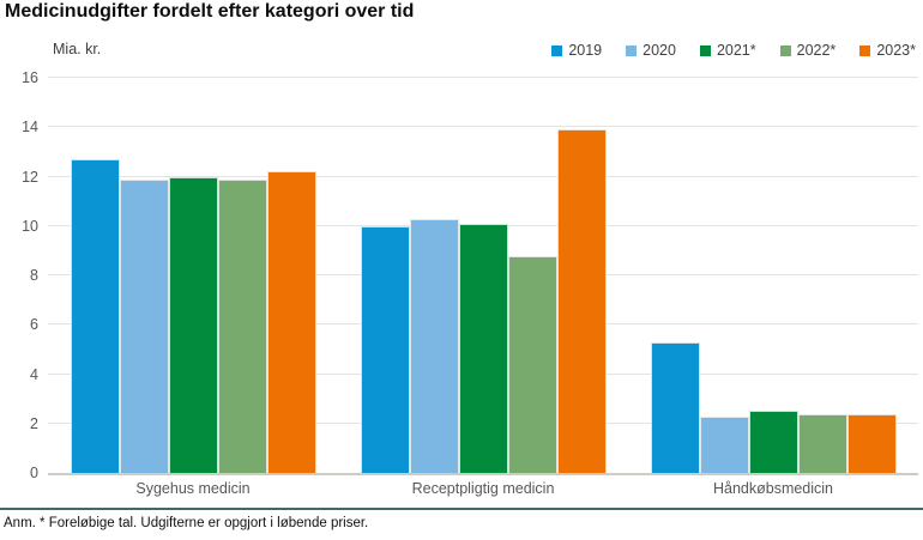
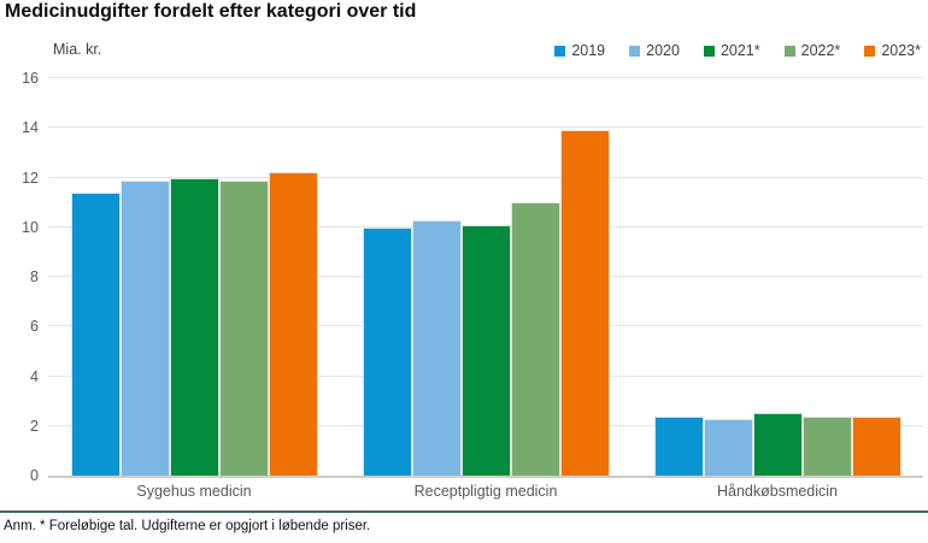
2019/Sygehus medicin: 12.7 -> 11.4
2022*/Receptpligtig medicin: 8.8 -> 11.0
2019/Håndkøbsmedicin: 5.3 -> 2.4
